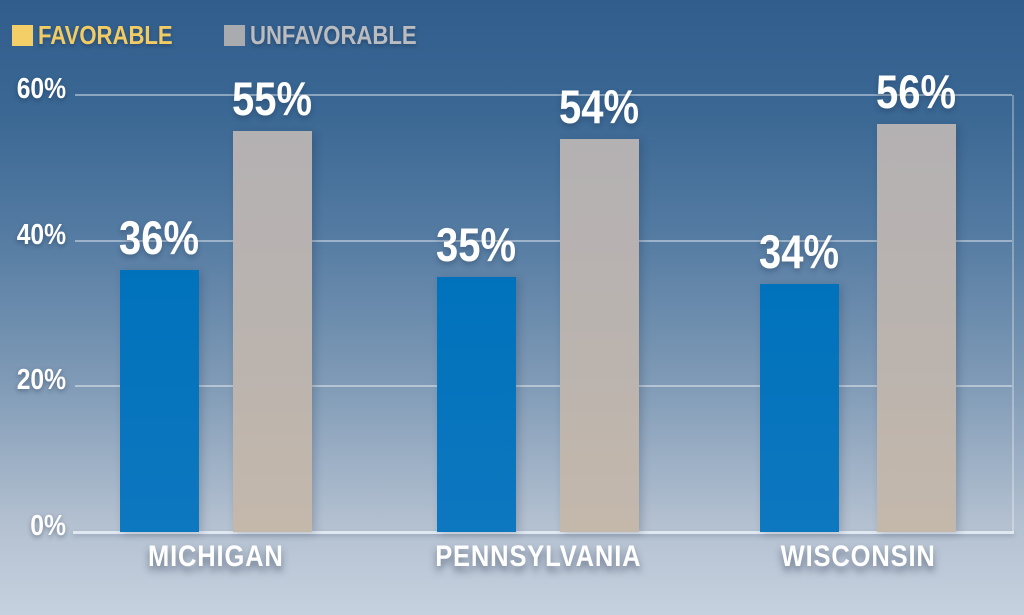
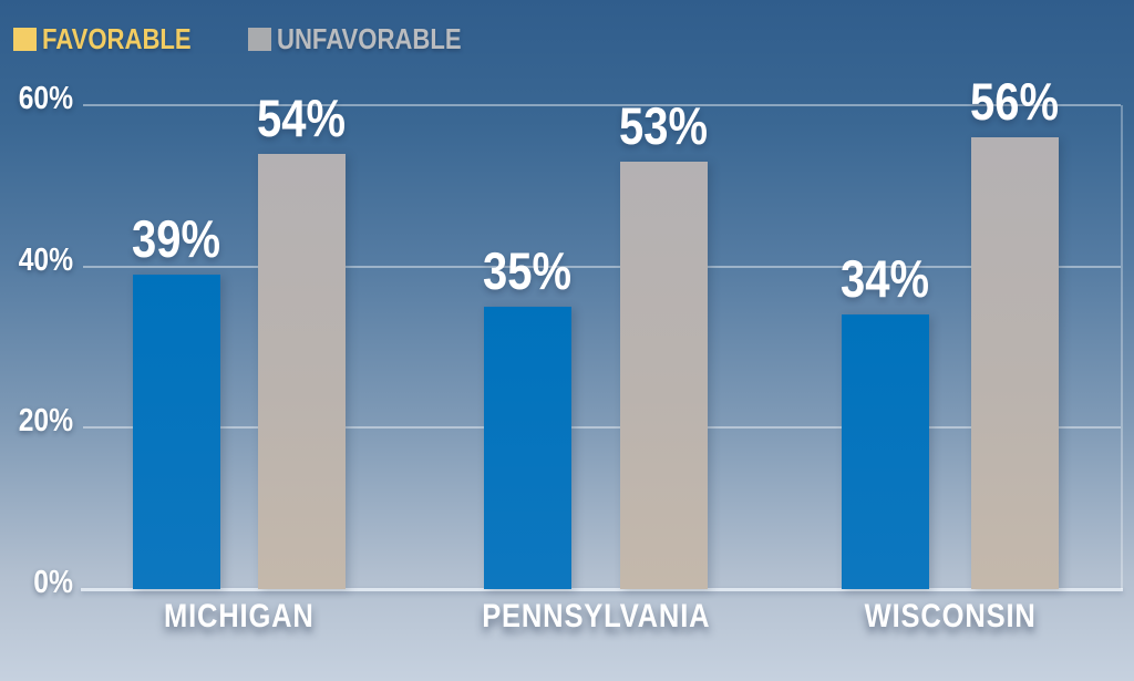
FAVORABLE/MICHIGAN: 36% -> 39%
UNFAVORABLE/MICHIGAN: 55% -> 54%
UNFAVORABLE/PENNSYLVANIA: 54% -> 53%
